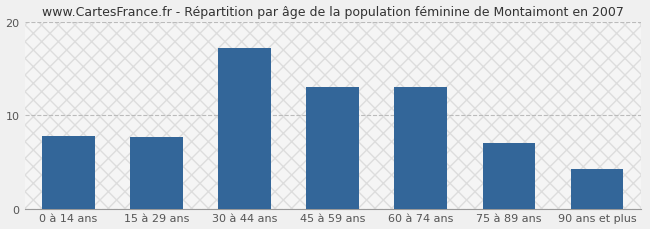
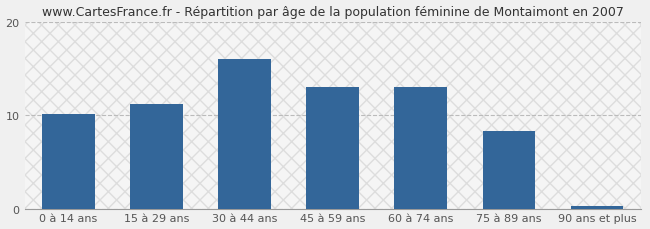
0 à 14 ans: 7.8 -> 10.1
15 à 29 ans: 7.6 -> 11.2
30 à 44 ans: 17.2 -> 16.0
75 à 89 ans: 7.0 -> 8.3
90 ans et plus: 4.2 -> 0.3
